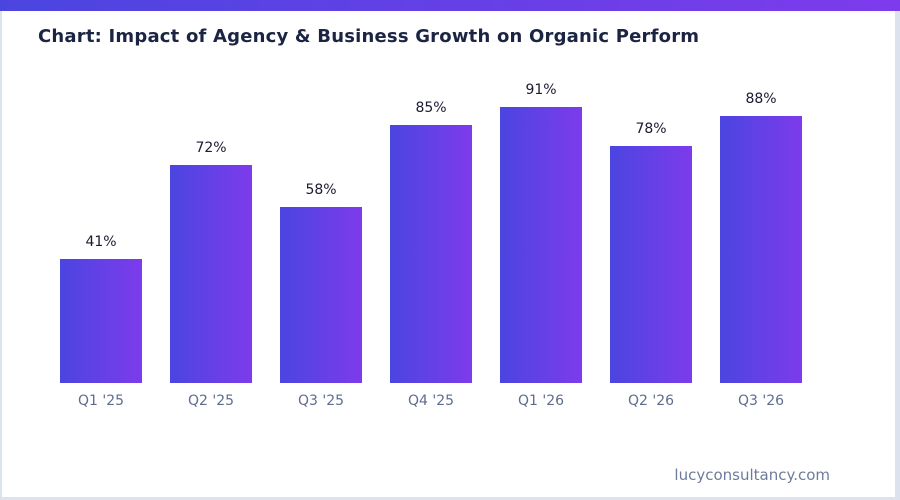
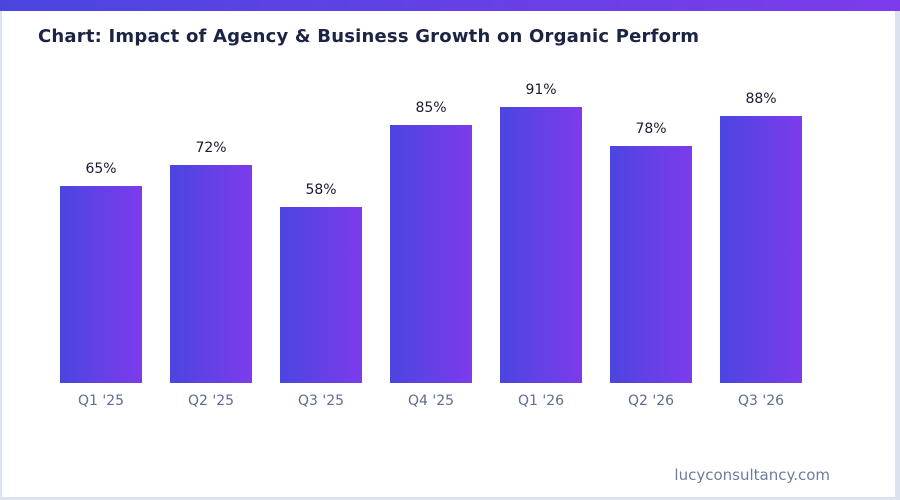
Q1 '25: 41% -> 65%
